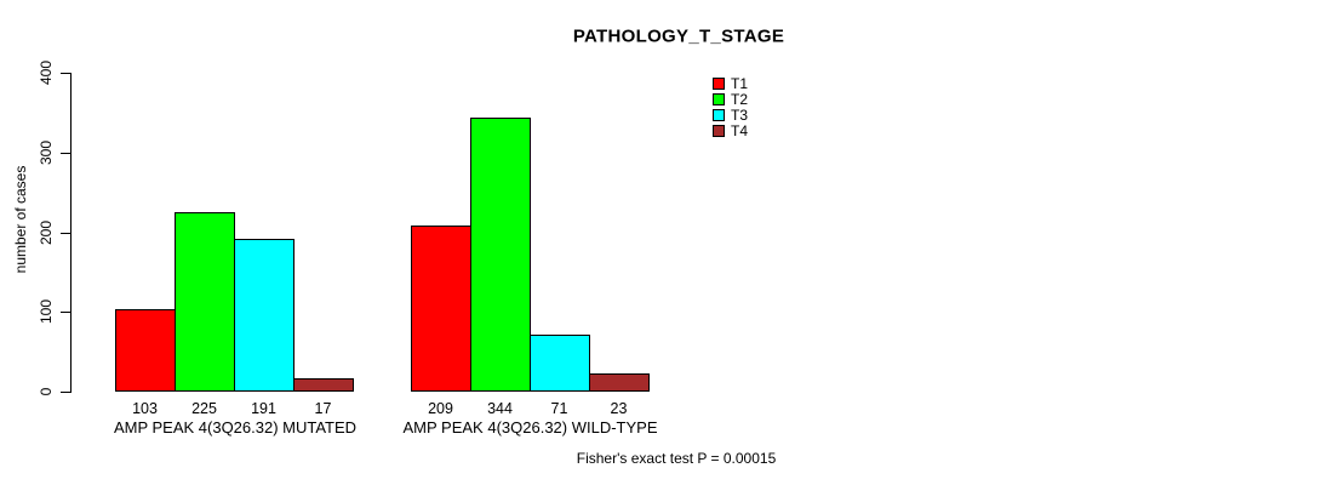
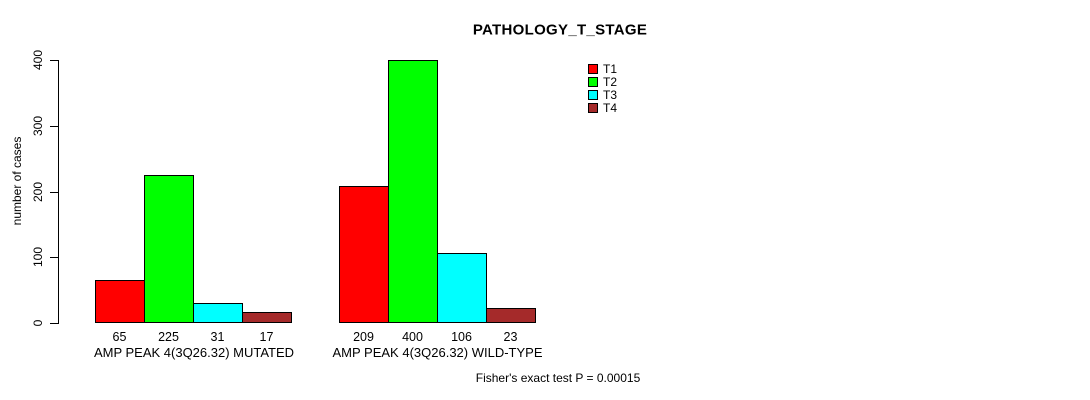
T1/AMP PEAK 4(3Q26.32) MUTATED: 103 -> 65
T3/AMP PEAK 4(3Q26.32) MUTATED: 191 -> 31
T2/AMP PEAK 4(3Q26.32) WILD-TYPE: 344 -> 400
T3/AMP PEAK 4(3Q26.32) WILD-TYPE: 71 -> 106
